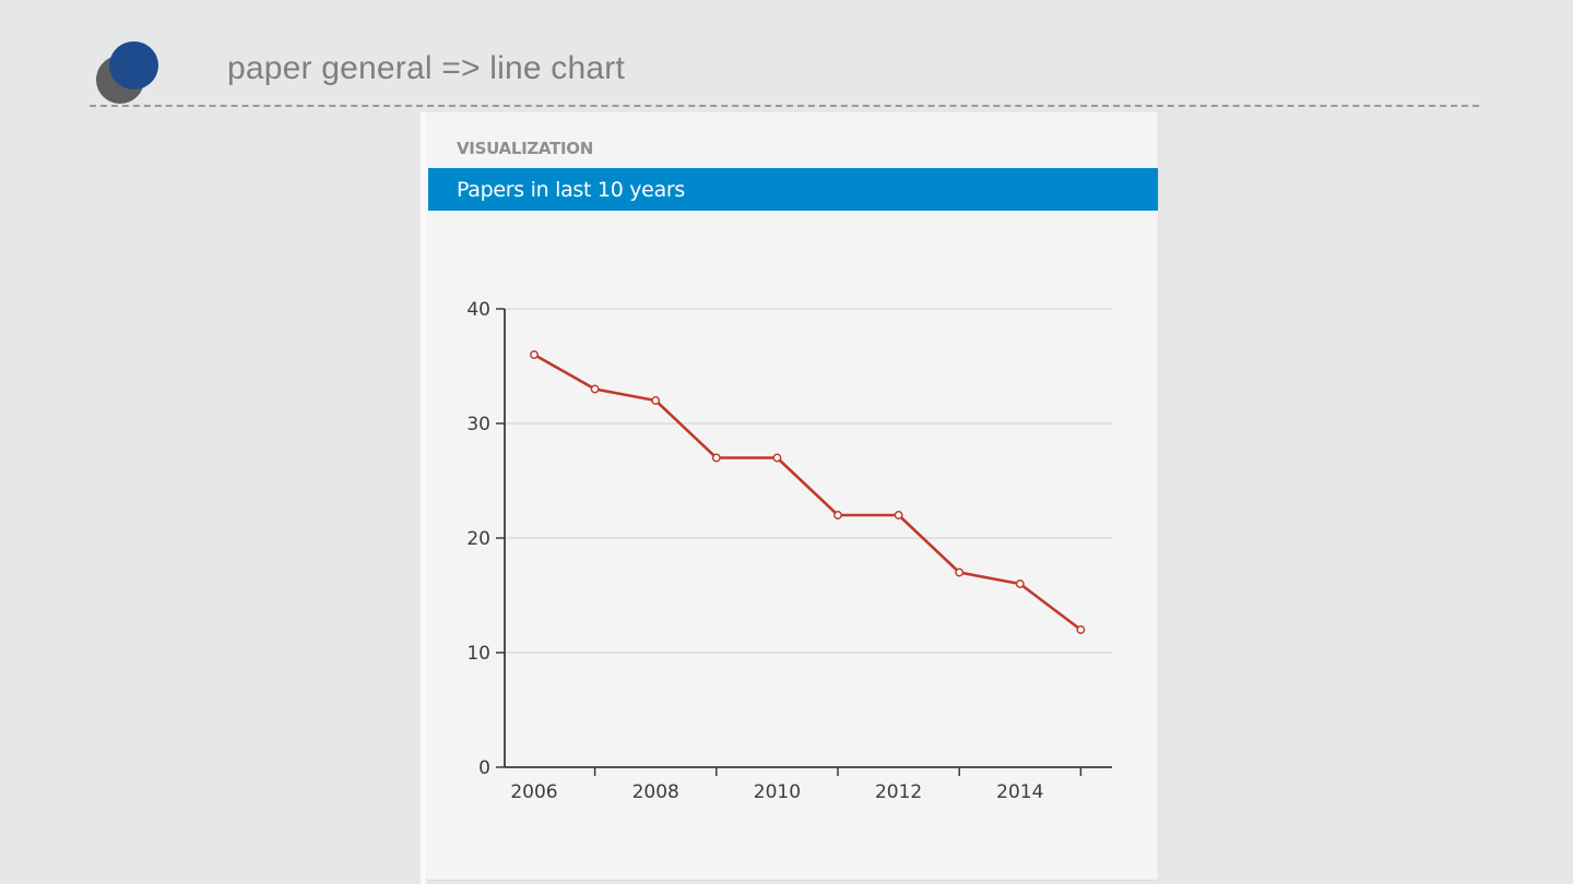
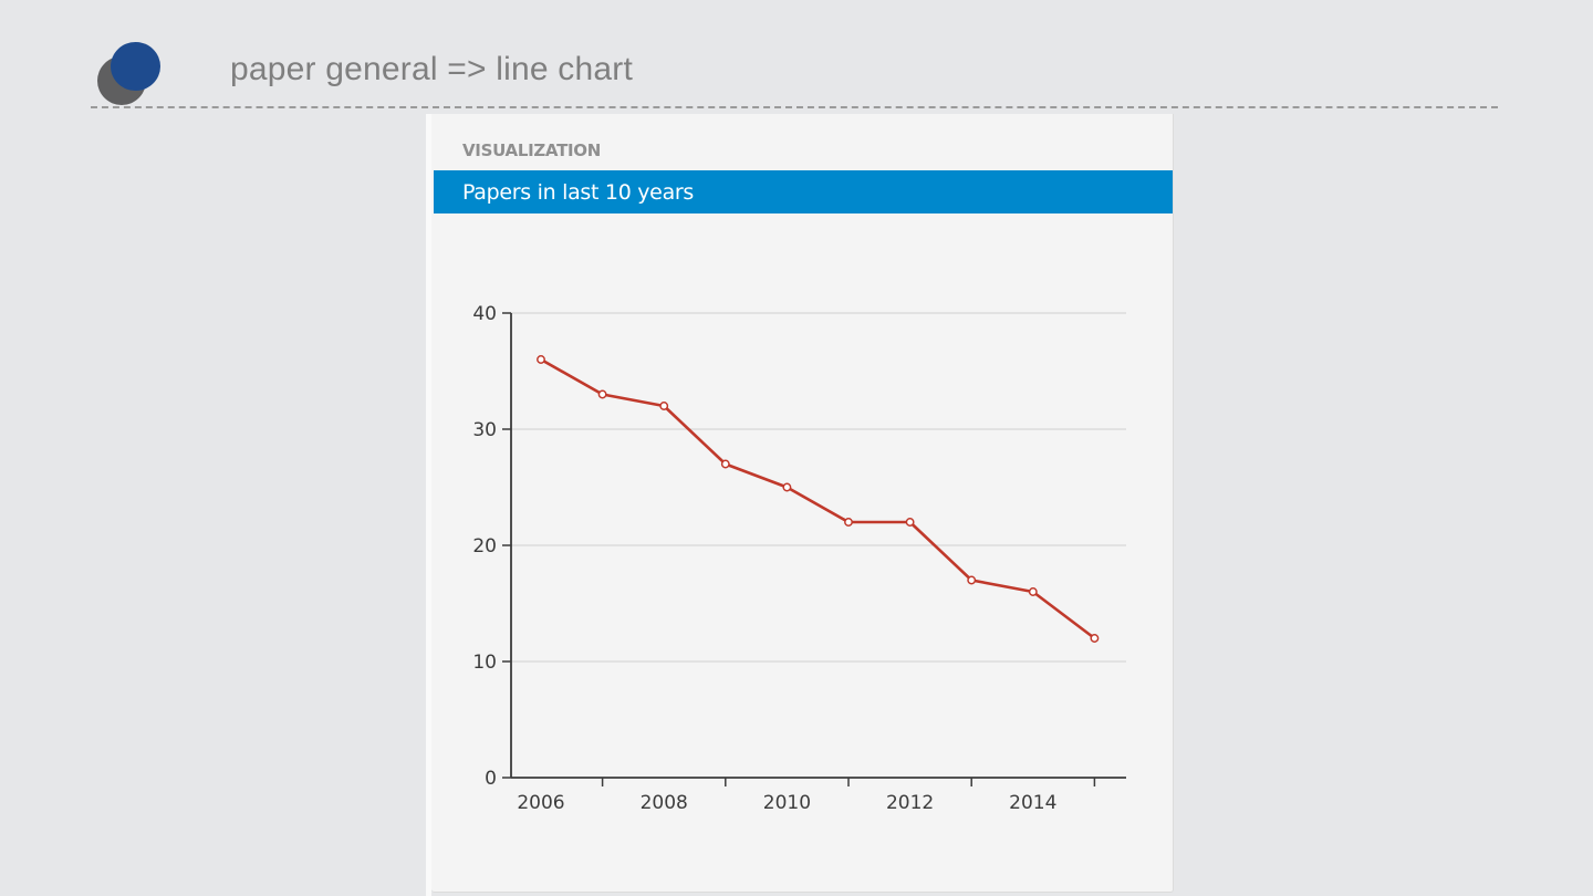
2010: 27 -> 25
